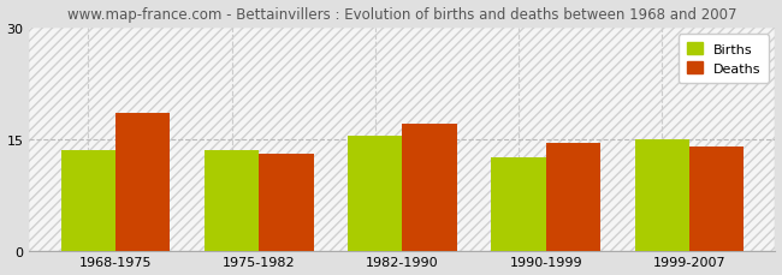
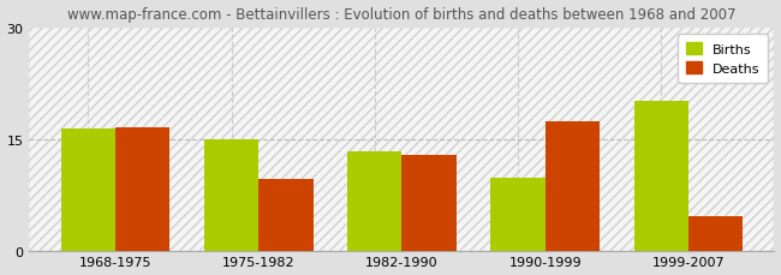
Births/1968-1975: 13.5 -> 16.4
Deaths/1968-1975: 18.5 -> 16.6
Births/1975-1982: 13.5 -> 15.0
Deaths/1975-1982: 13.0 -> 9.6
Births/1982-1990: 15.5 -> 13.4
Deaths/1982-1990: 17.0 -> 12.8
Births/1990-1999: 12.5 -> 9.8
Deaths/1990-1999: 14.5 -> 17.4
Births/1999-2007: 15.0 -> 20.2
Deaths/1999-2007: 14.0 -> 4.6
